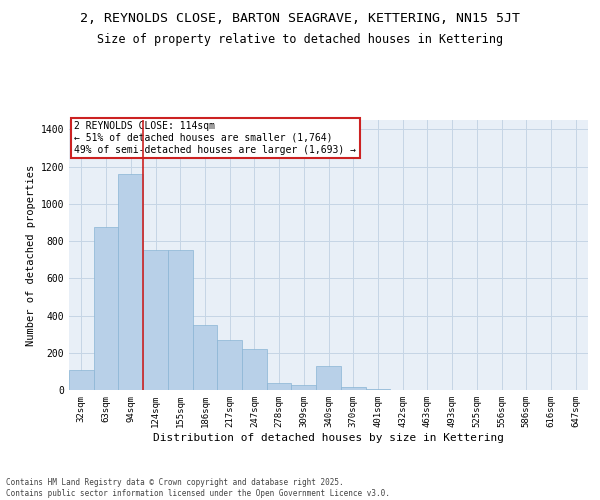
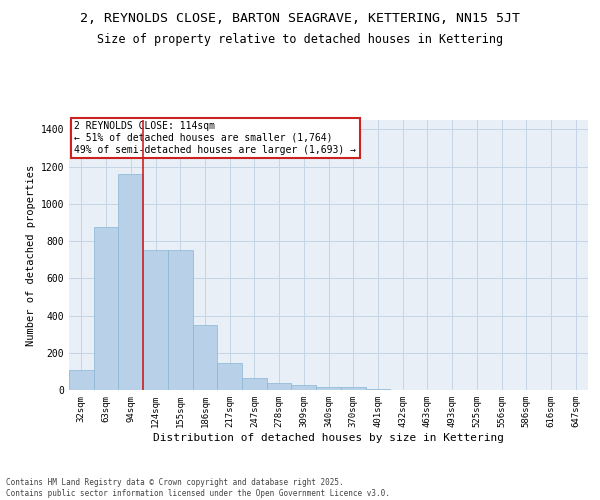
217sqm: 270 -> 140
247sqm: 220 -> 60
340sqm: 130 -> 20
